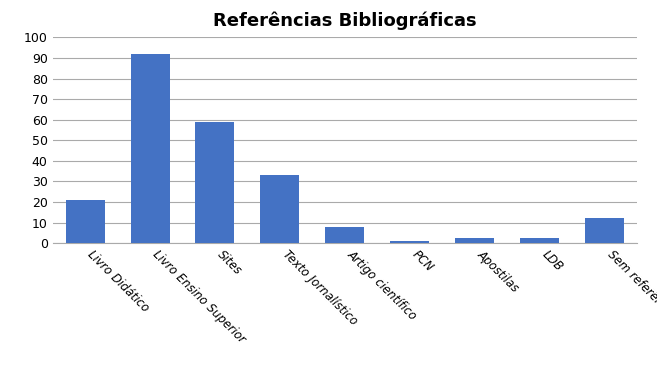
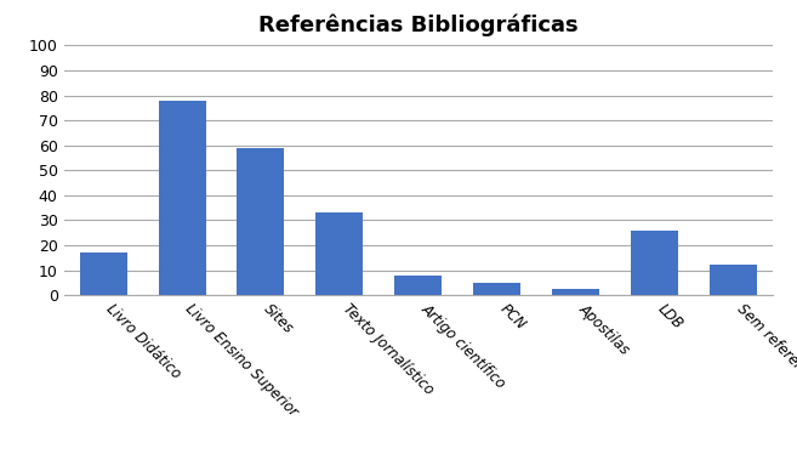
Livro Didático: 21.0 -> 17.0
Livro Ensino Superior: 92.0 -> 78.0
PCN: 1.0 -> 5.0
LDB: 2.5 -> 26.0
